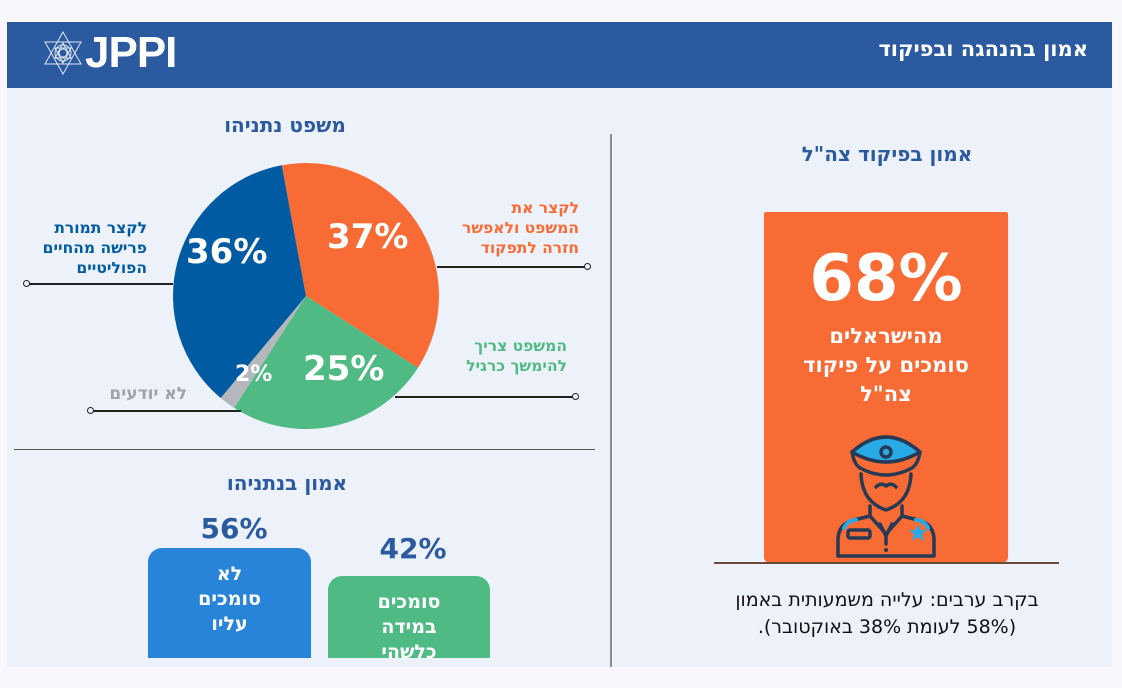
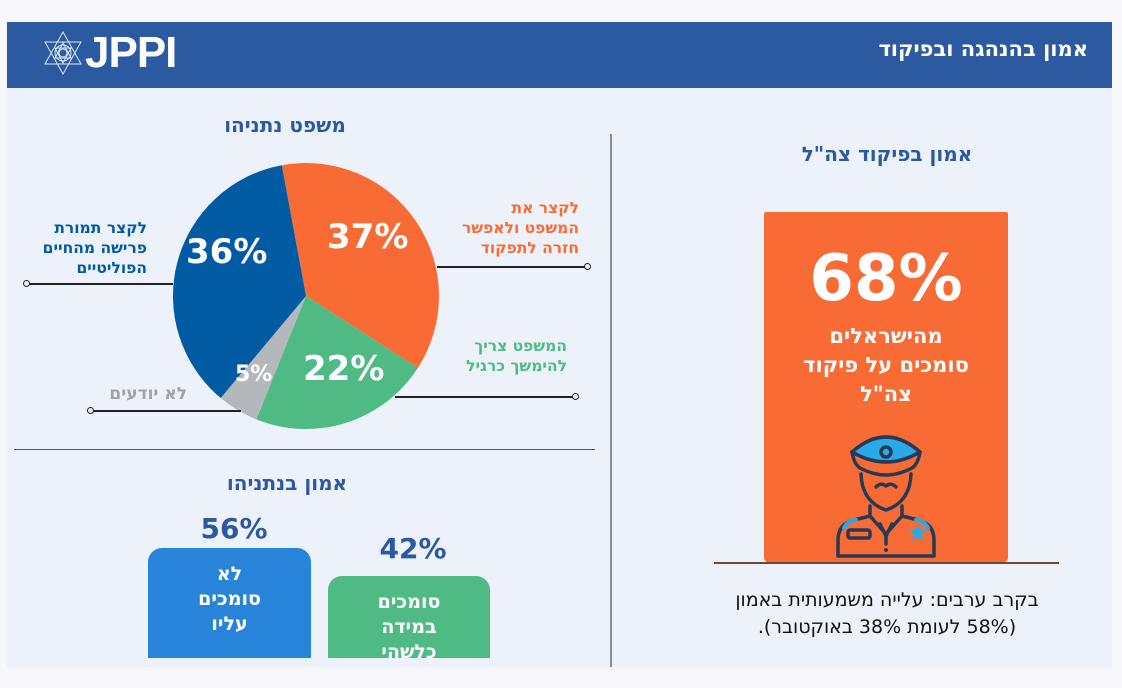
משפט נתניהו/המשפט צריך להימשך כרגיל: 25% -> 22%
משפט נתניהו/לא יודעים: 2% -> 5%
